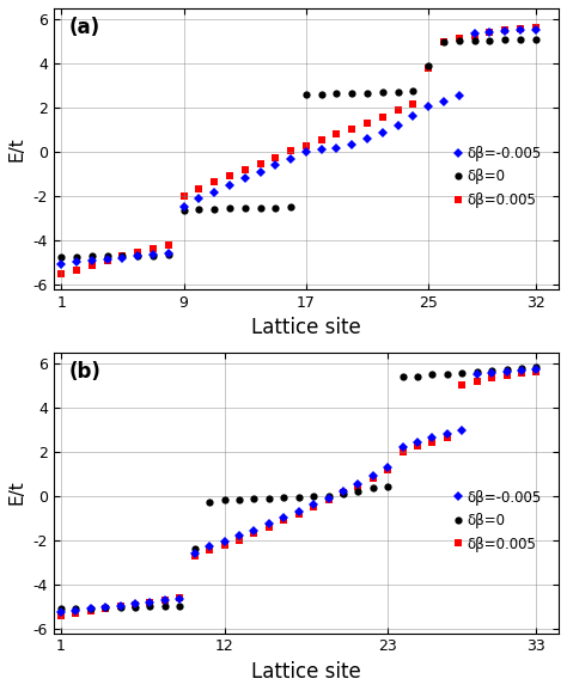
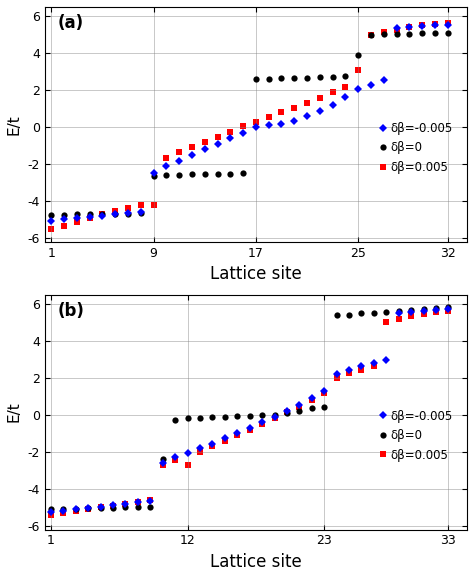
δβ=0.005/9: -2.0 -> -4.2
δβ=0.005/25: 3.8 -> 3.1
δβ=0.005/12: -2.2 -> -2.7
